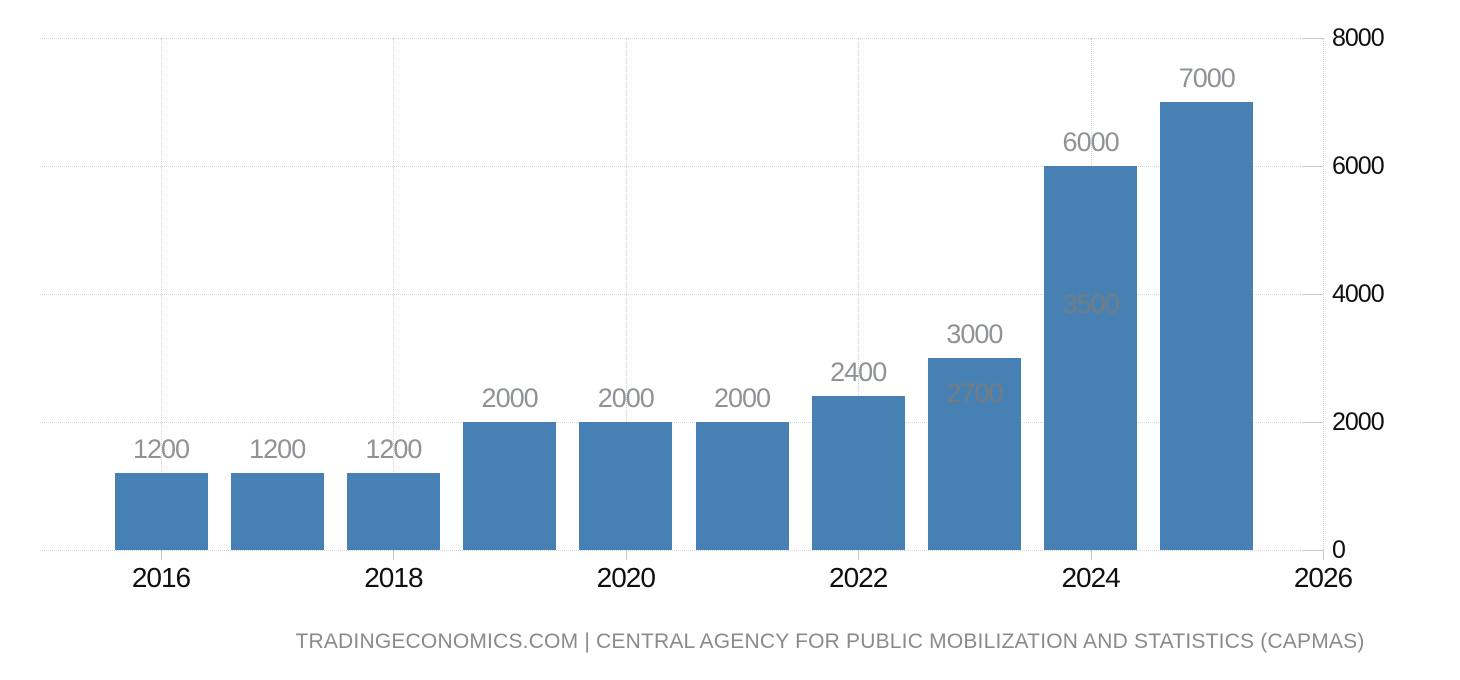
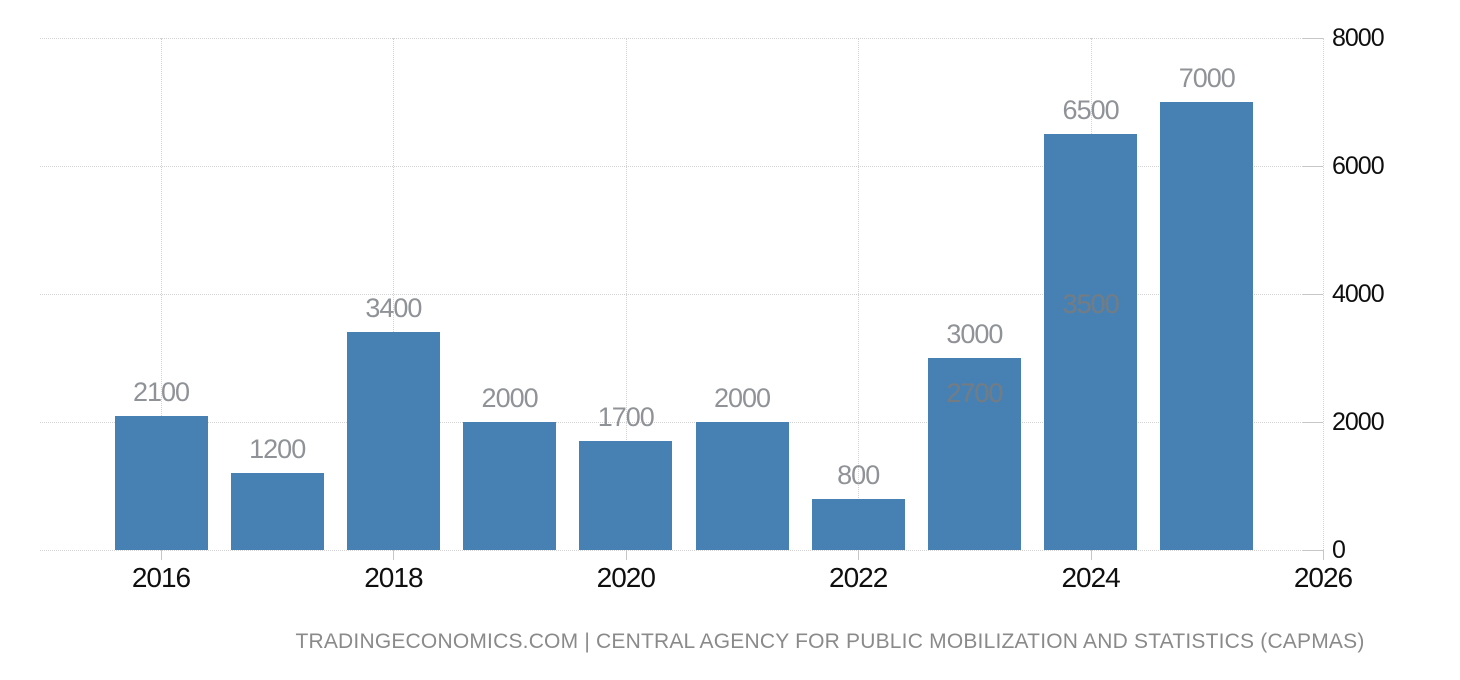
2016: 1200 -> 2100
2018: 1200 -> 3400
2020: 2000 -> 1700
2022: 2400 -> 800
2024: 6000 -> 6500
